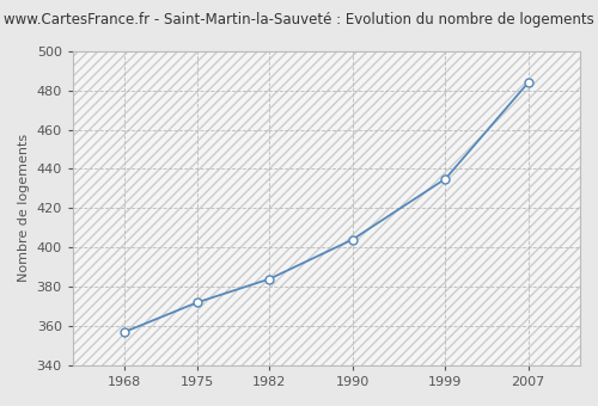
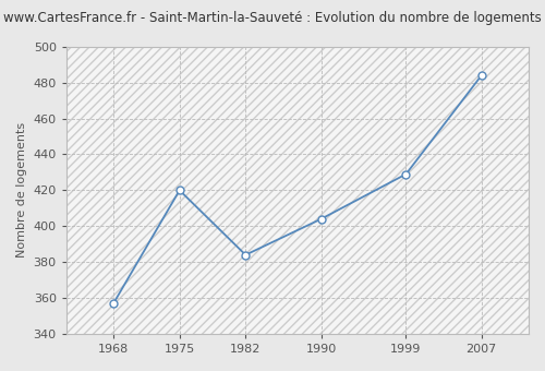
1975: 372 -> 420
1999: 435 -> 429
